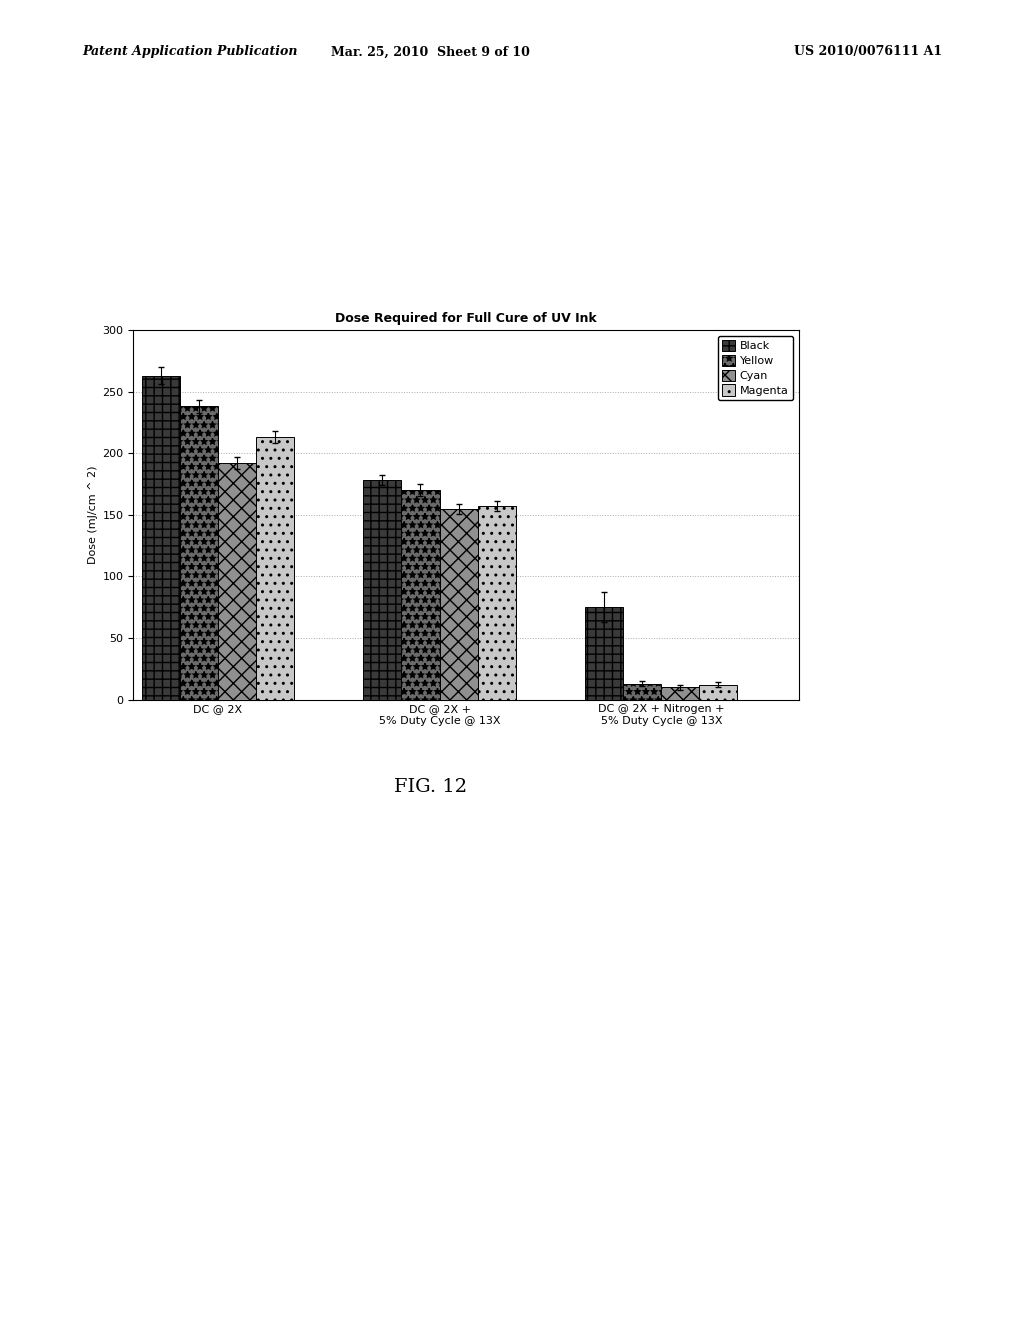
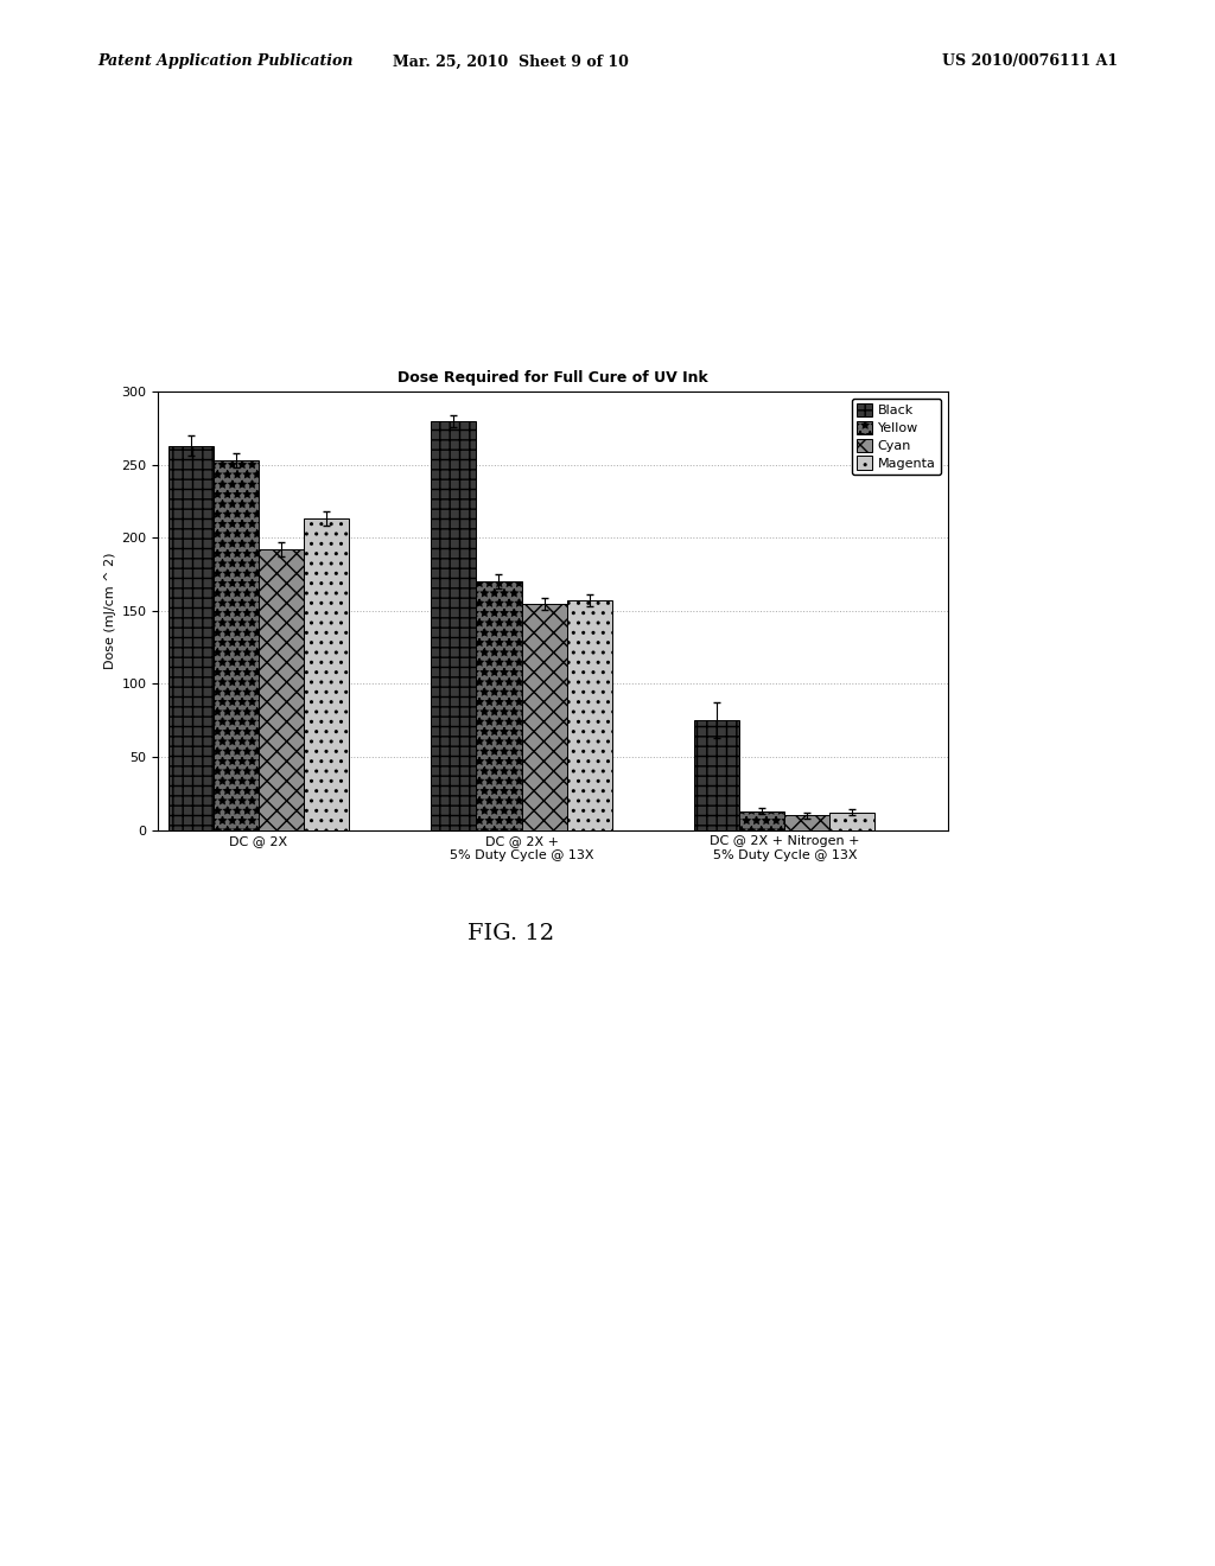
Yellow/DC @ 2X: 238 -> 253
Black/DC @ 2X + 5% Duty Cycle @ 13X: 178 -> 280
